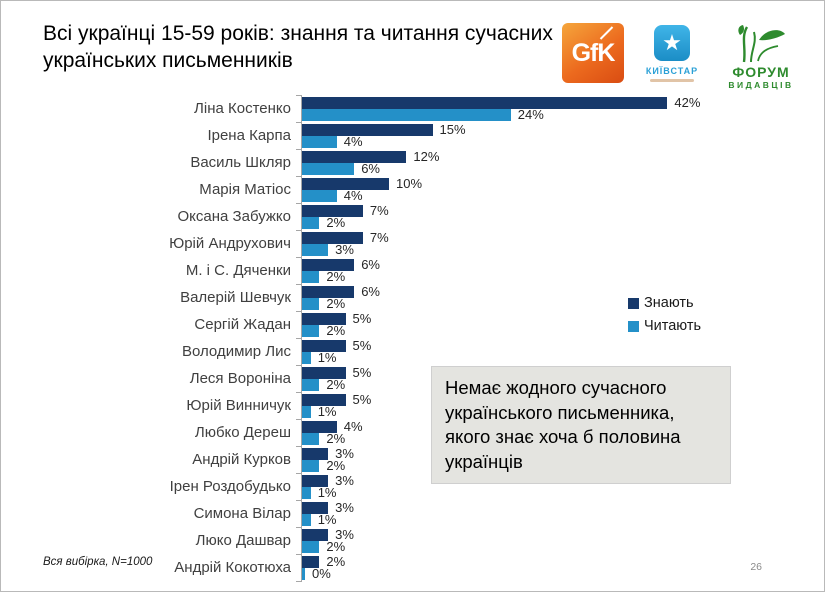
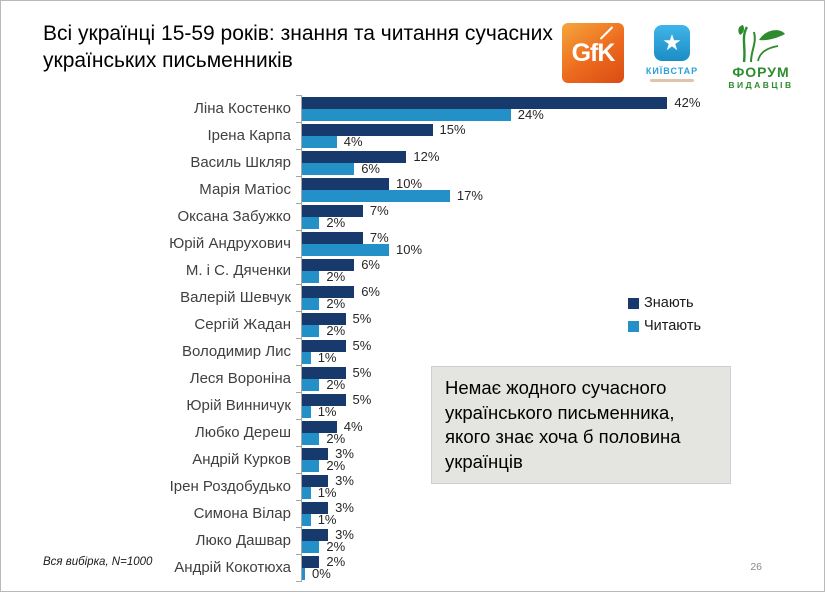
Читають/Марія Матіос: 4% -> 17%
Читають/Юрій Андрухович: 3% -> 10%
